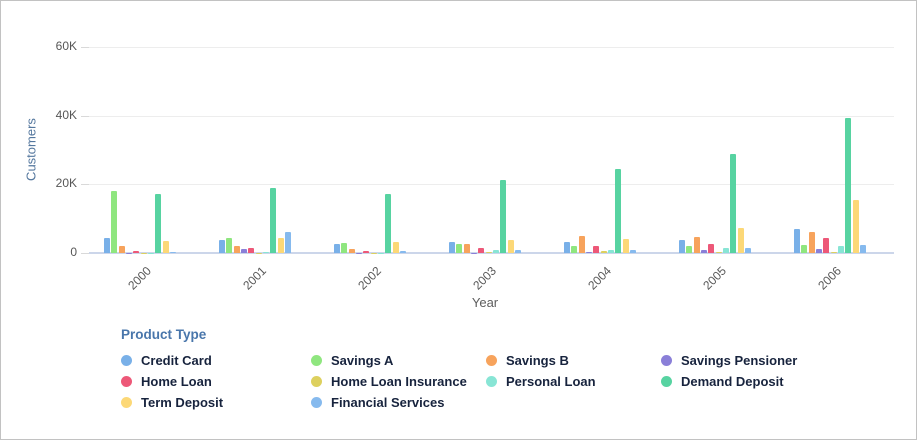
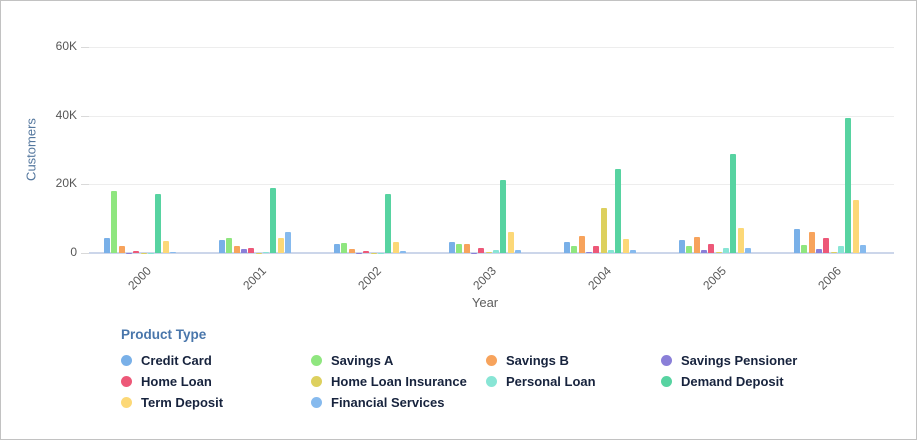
Term Deposit/2003: 4K -> 6K
Home Loan Insurance/2004: 1K -> 13K
